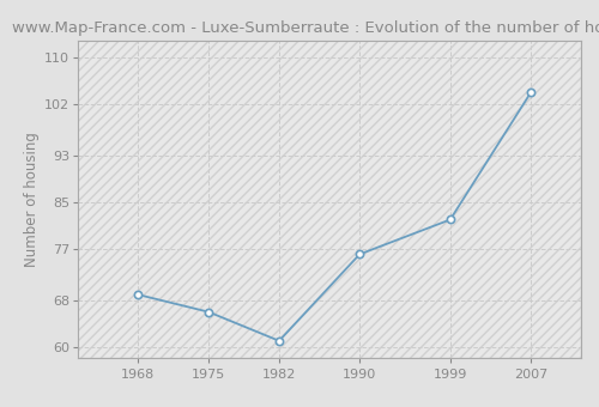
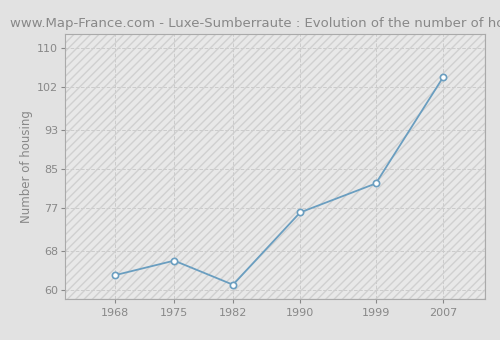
1968: 69 -> 63
